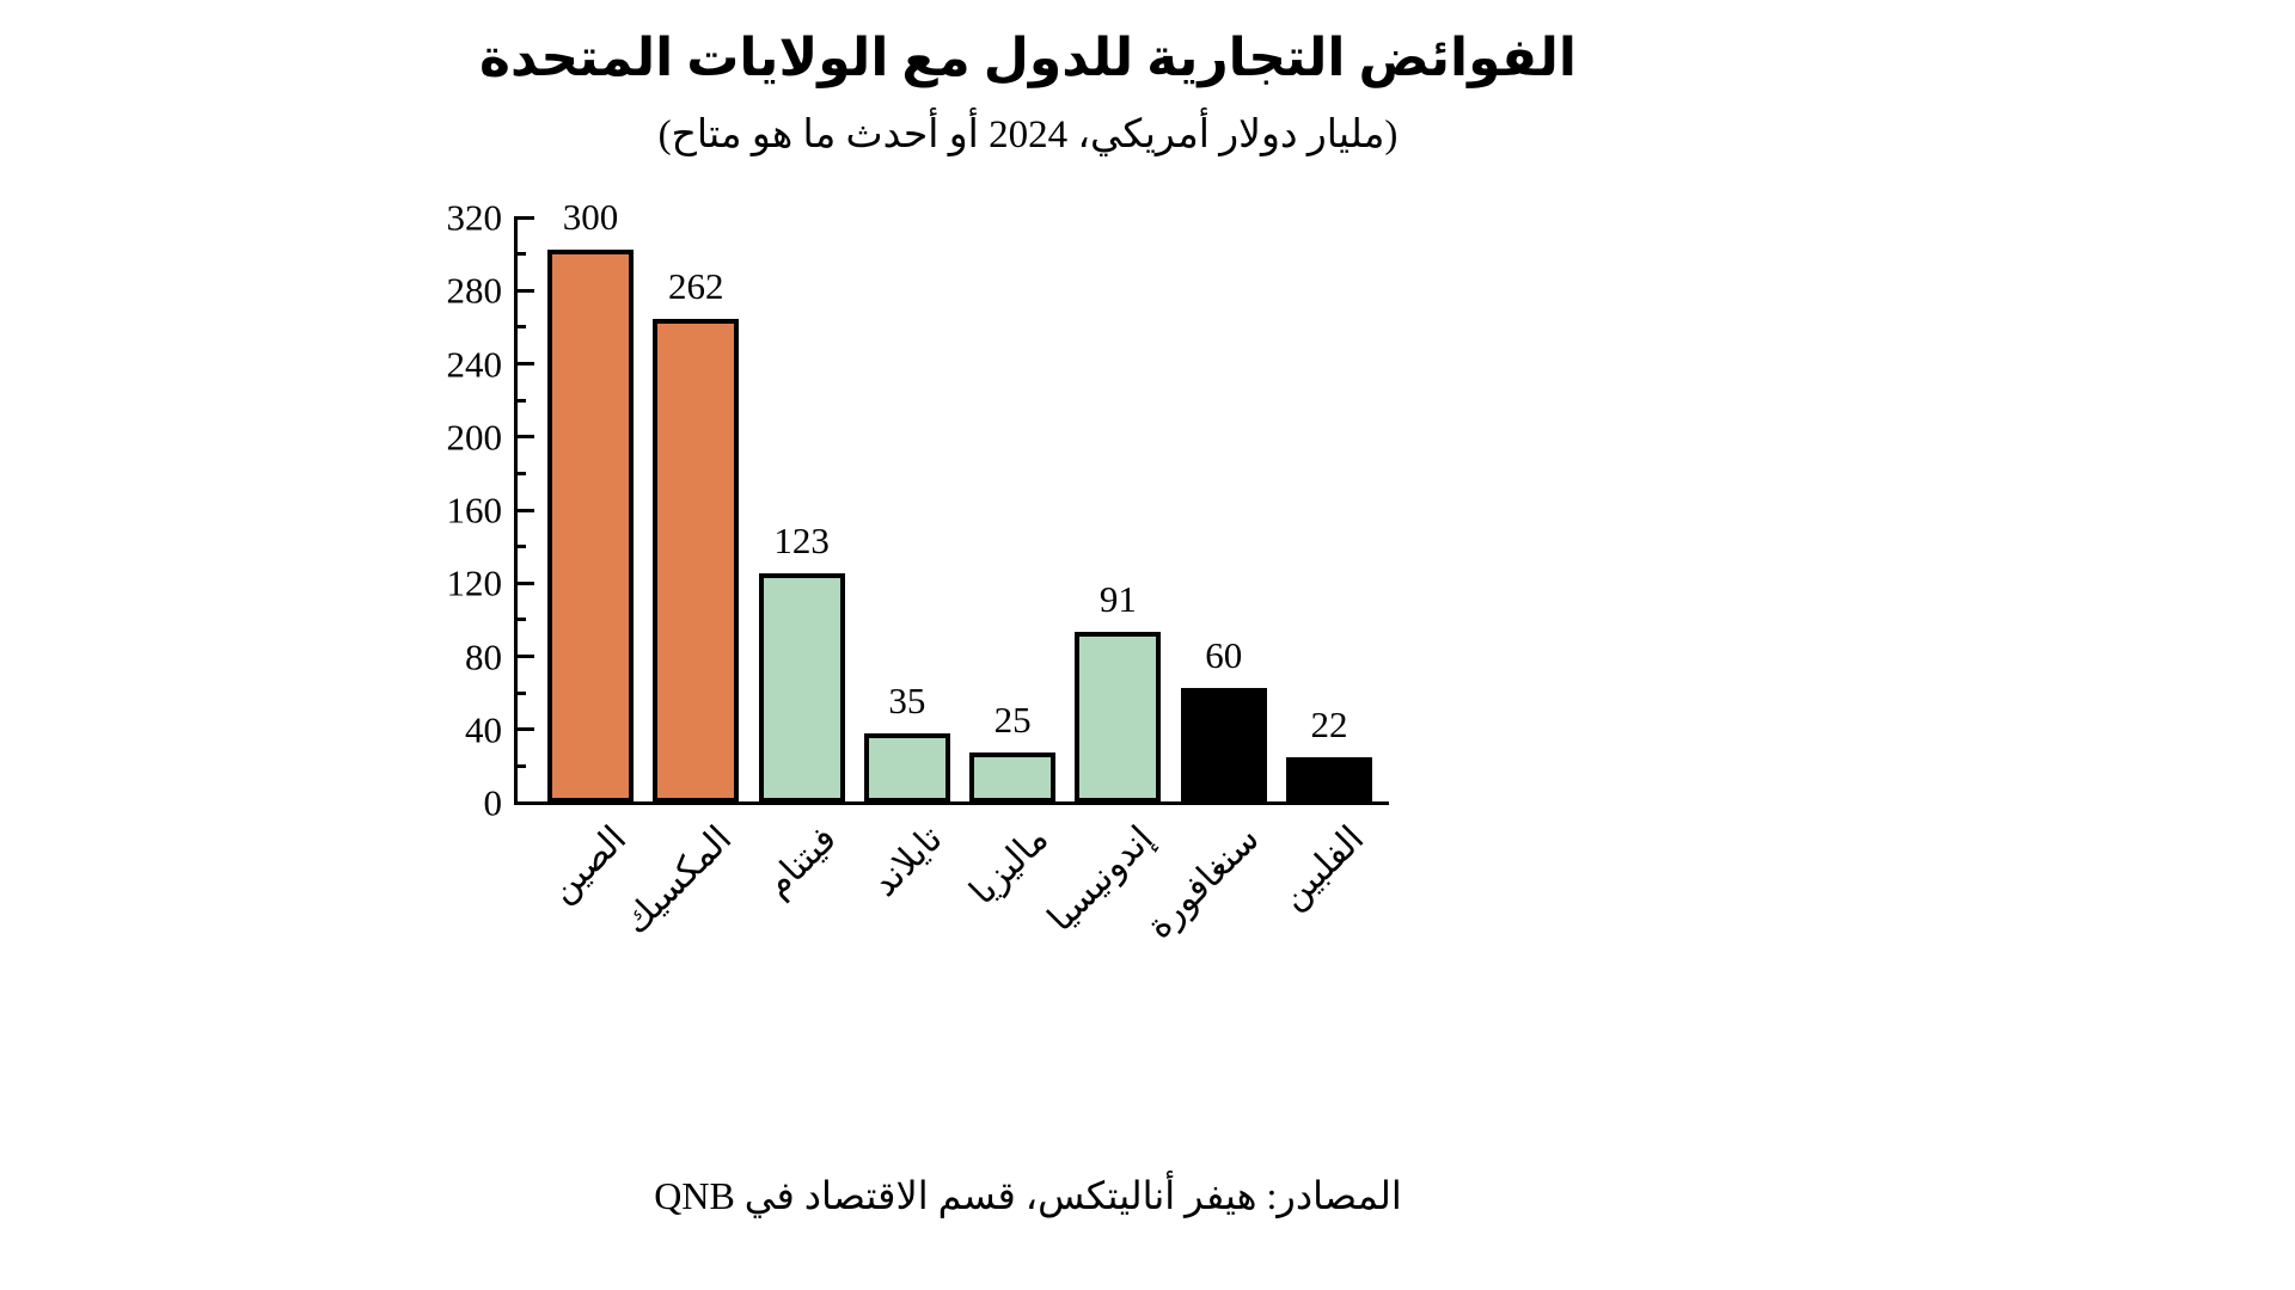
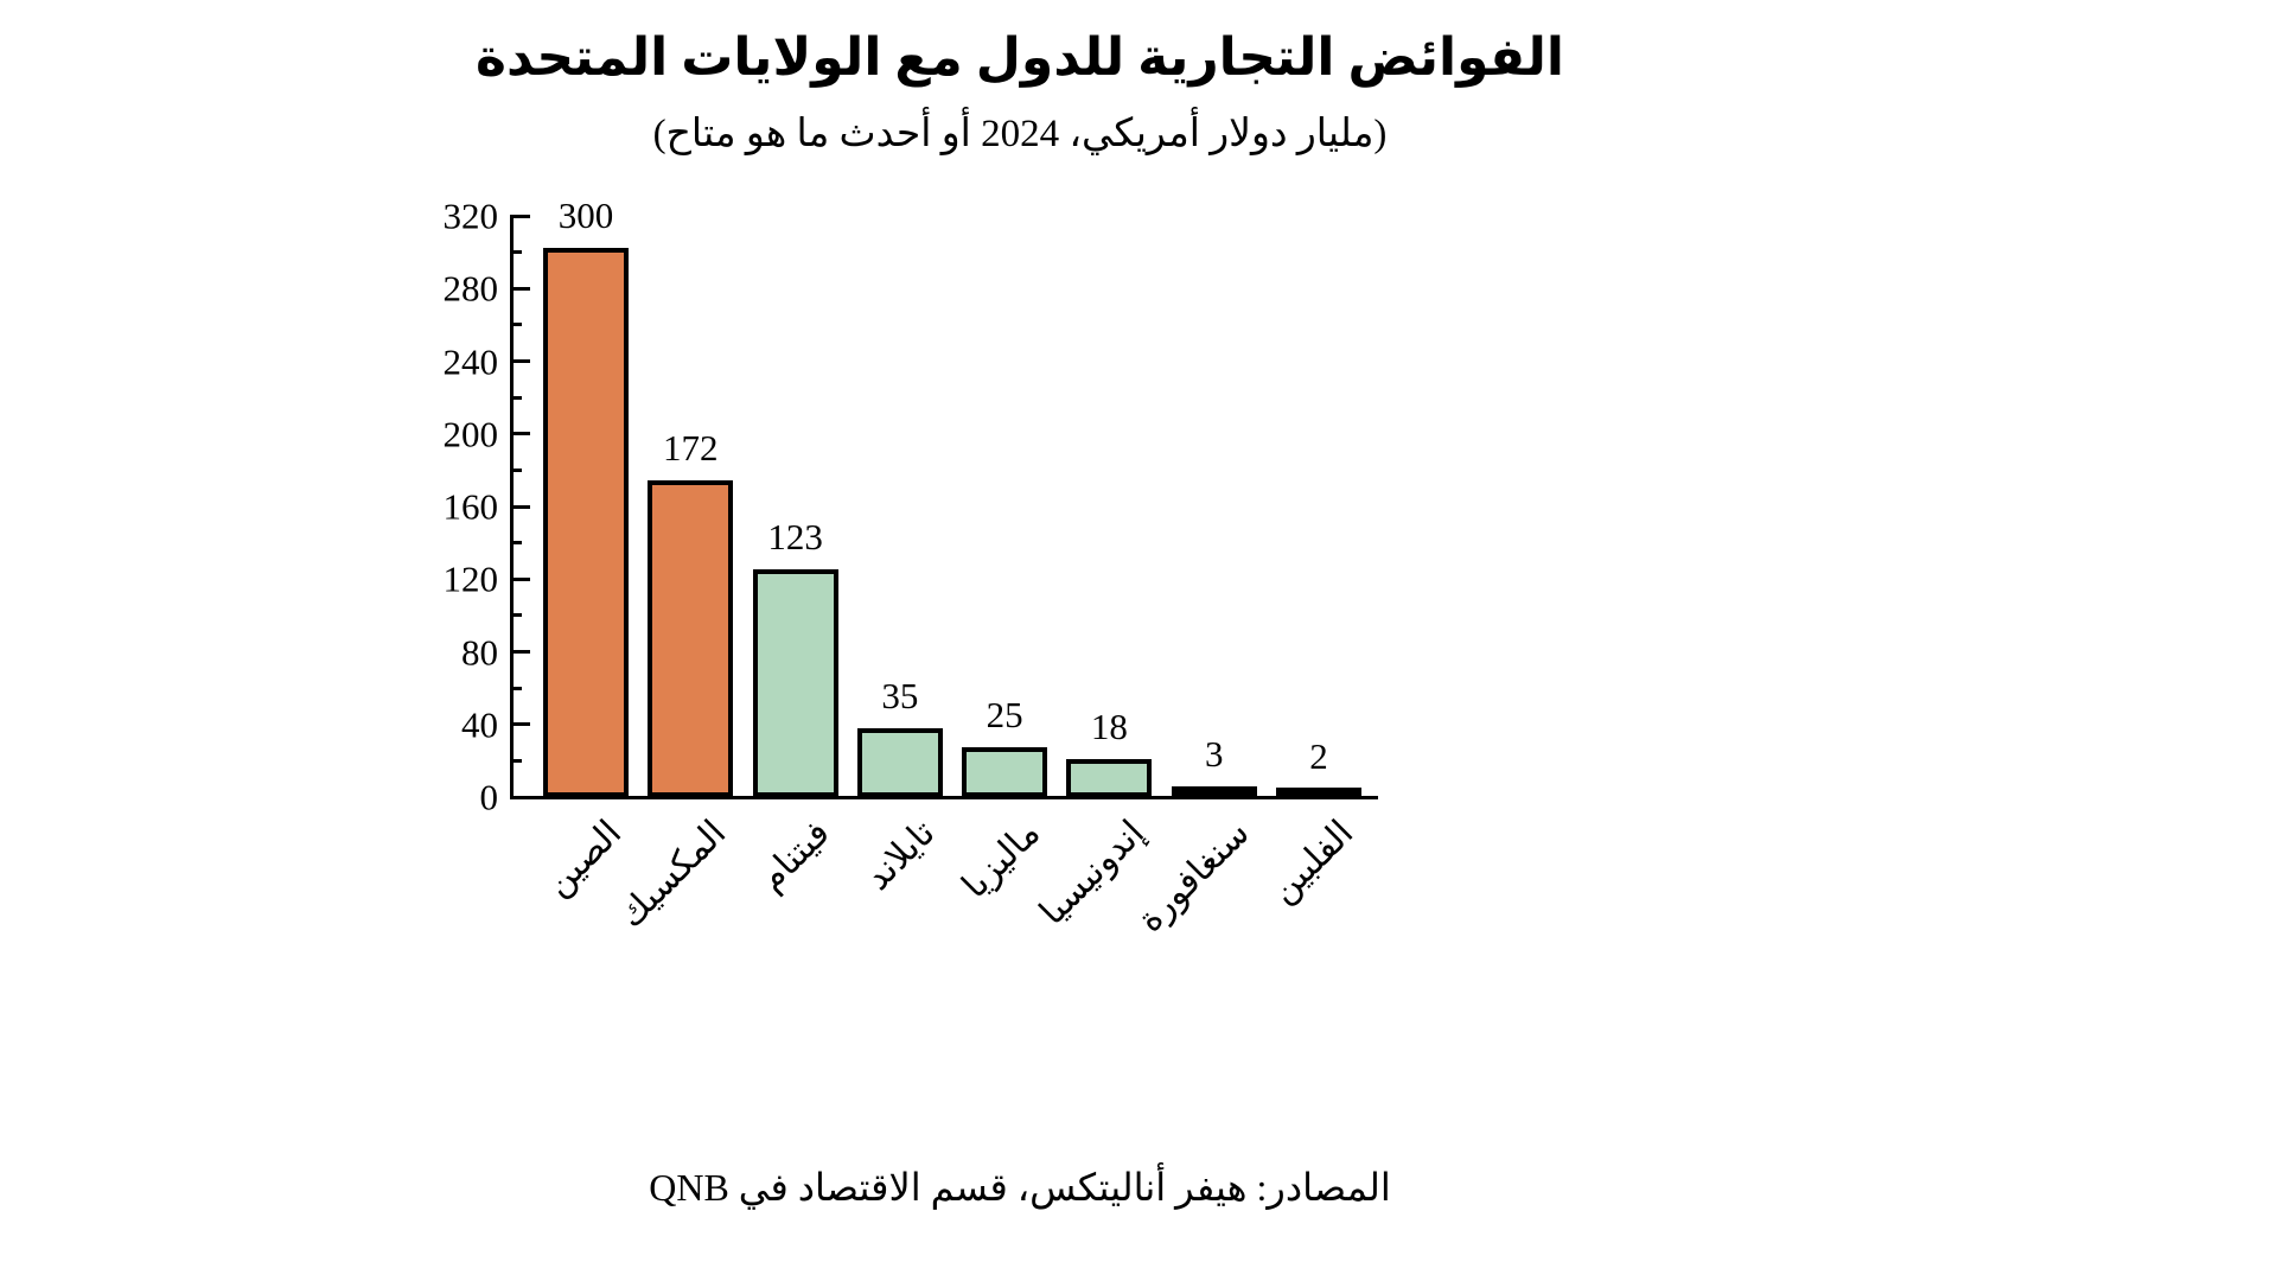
المكسيك: 262 -> 172
إندونيسيا: 91 -> 18
سنغافورة: 60 -> 3
الفلبين: 22 -> 2
